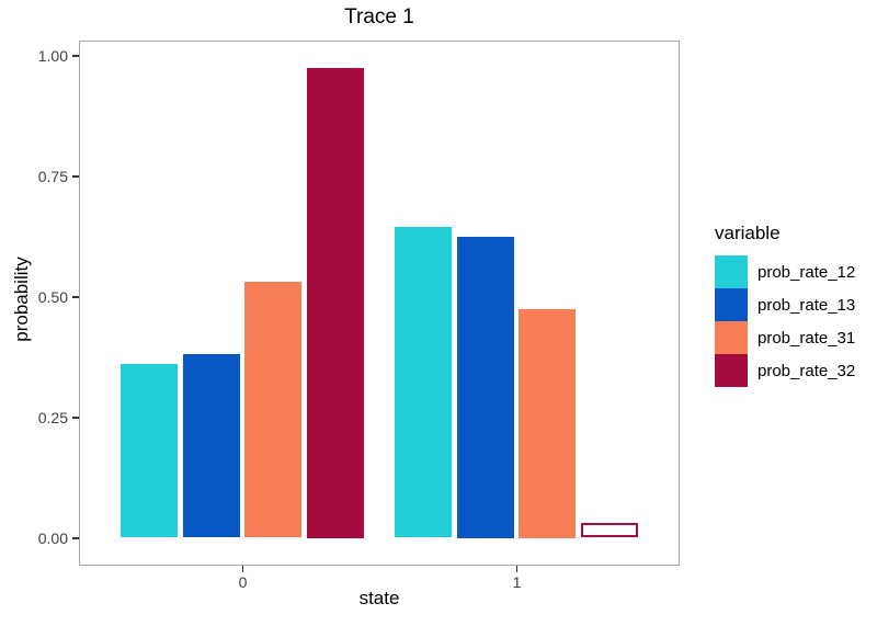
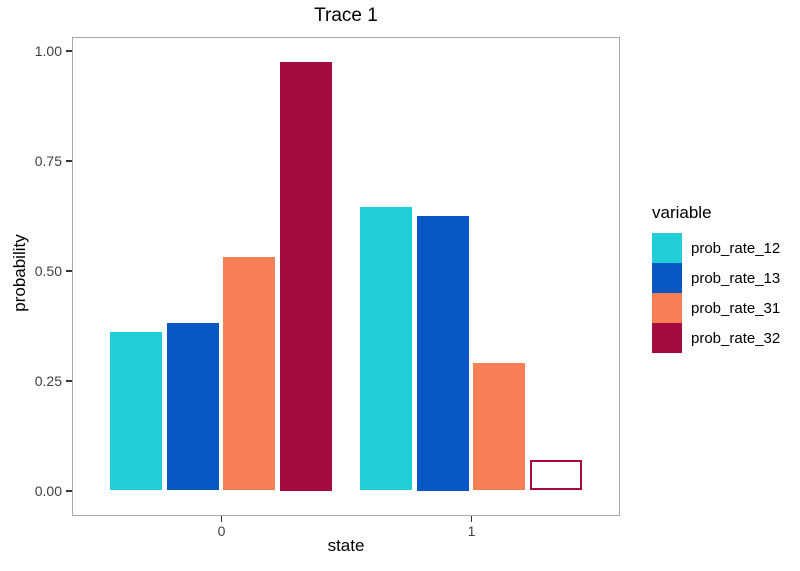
prob_rate_31/1: 0.47 -> 0.29
prob_rate_32/1: 0.03 -> 0.07
